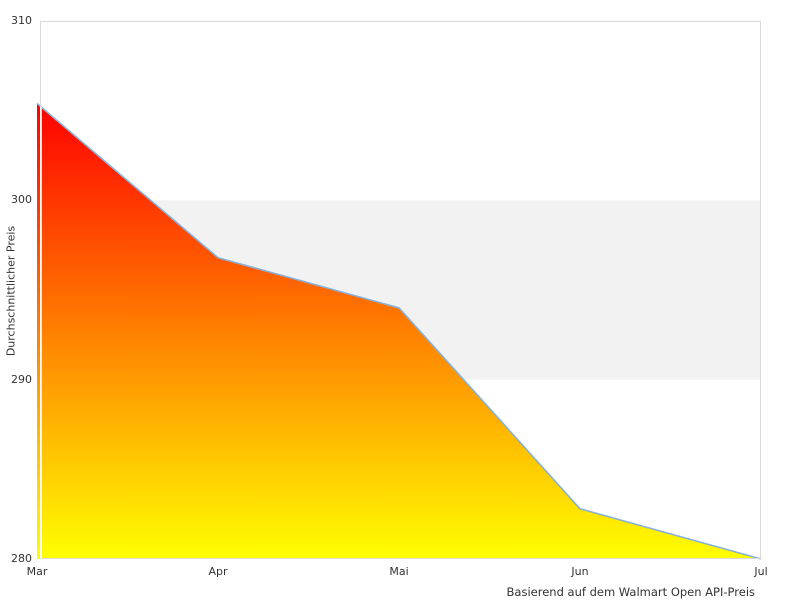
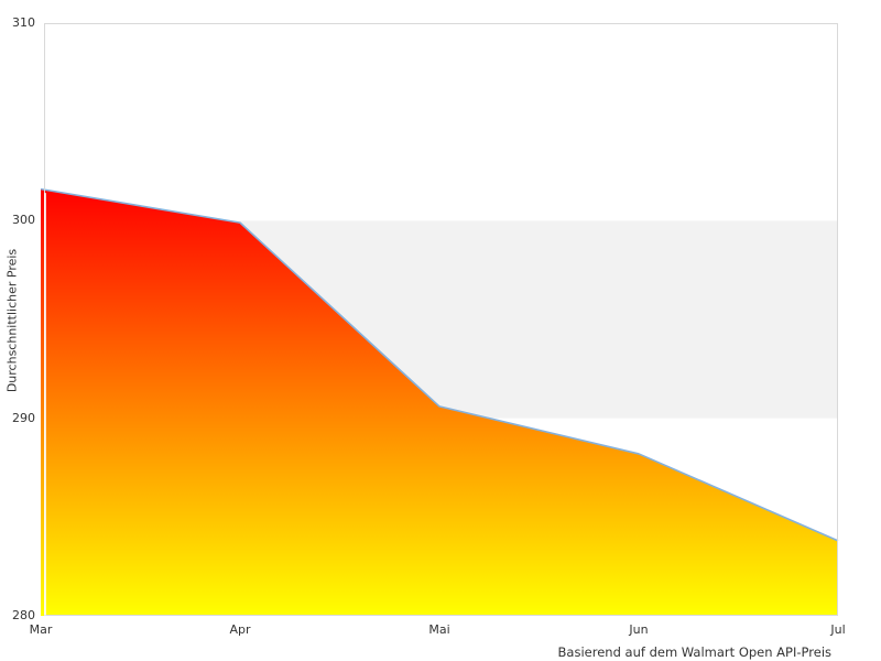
Mar: 305.4 -> 301.6
Apr: 296.8 -> 299.9
Mai: 294.0 -> 290.6
Jun: 282.8 -> 288.2
Jul: 280.0 -> 283.8
